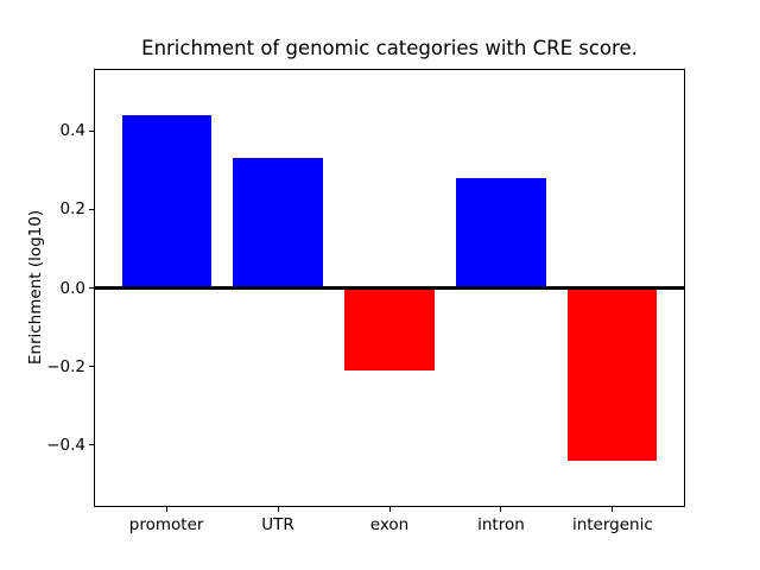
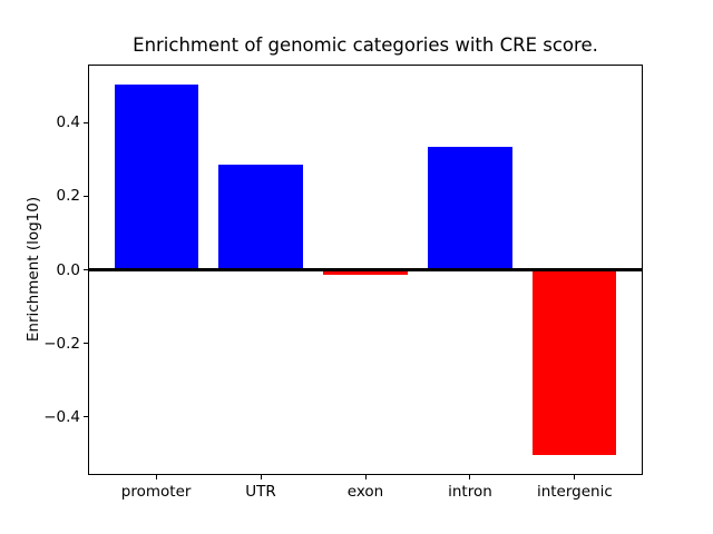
promoter: 0.44 -> 0.51
UTR: 0.33 -> 0.29
exon: -0.21 -> -0.01
intron: 0.28 -> 0.33
intergenic: -0.44 -> -0.50
